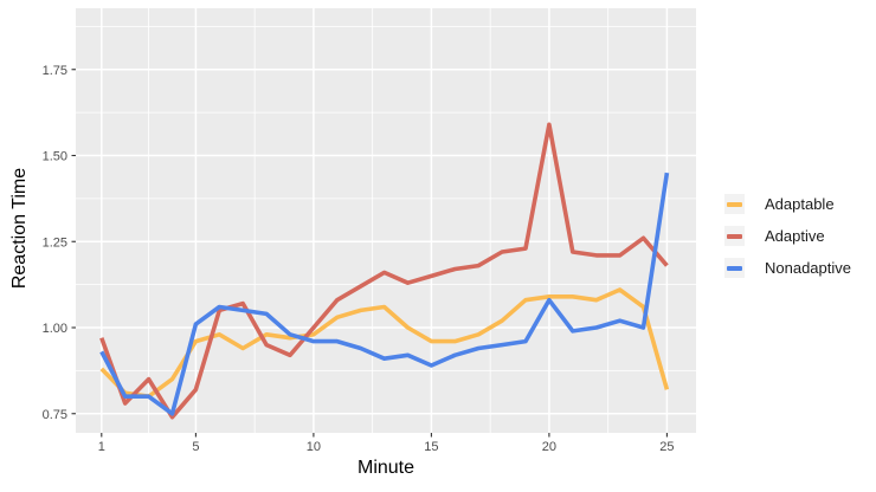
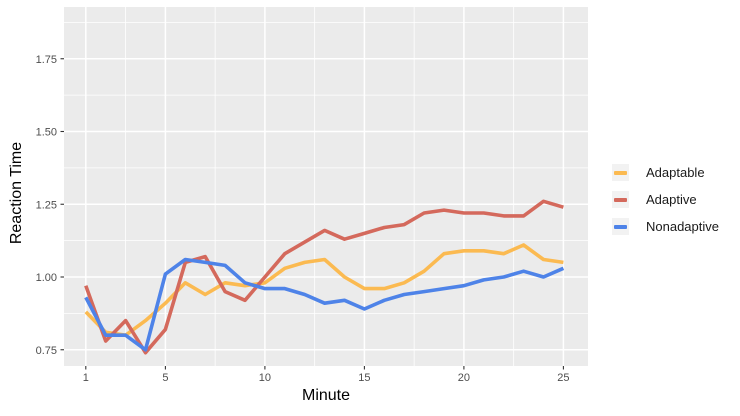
Adaptable/5: 0.96 -> 0.91
Adaptive/20: 1.59 -> 1.22
Nonadaptive/20: 1.08 -> 0.97
Adaptable/25: 0.82 -> 1.05
Adaptive/25: 1.18 -> 1.24
Nonadaptive/25: 1.45 -> 1.03
